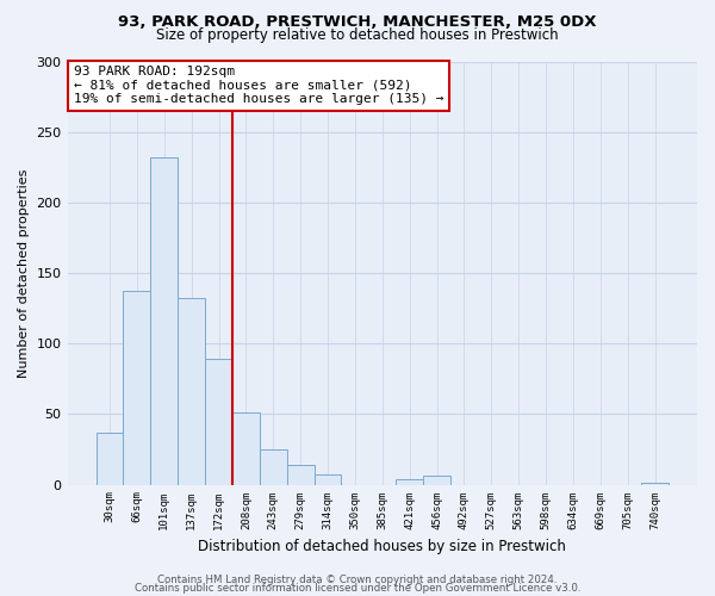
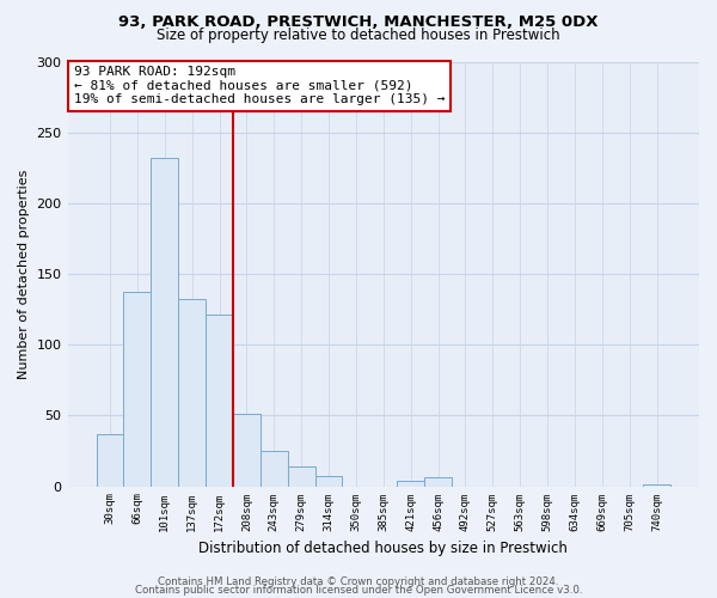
172sqm: 89 -> 121
